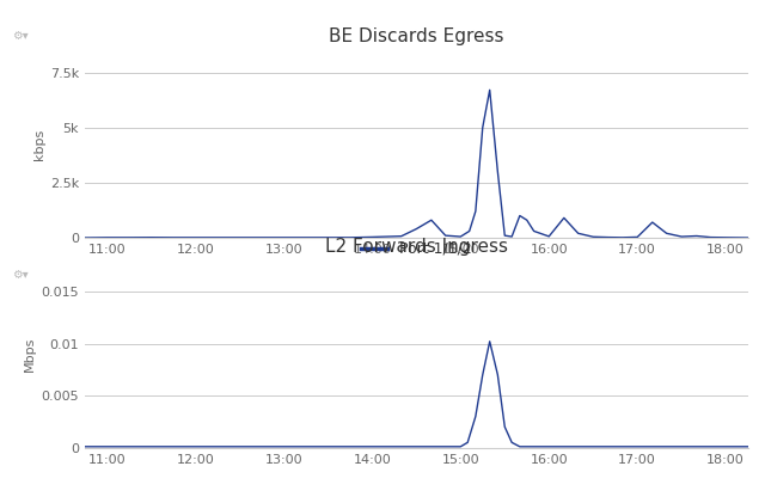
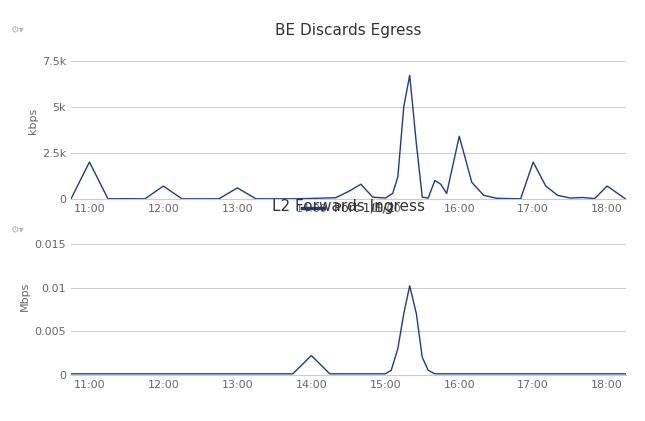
BE Discards Egress/11:00: 0.0k -> 2.0k
BE Discards Egress/12:00: 0.0k -> 0.7k
BE Discards Egress/13:00: 0.0k -> 0.6k
BE Discards Egress/16:00: 0.1k -> 3.4k
BE Discards Egress/17:00: 0.0k -> 2.0k
BE Discards Egress/18:00: 0.0k -> 0.7k
14:00: 0.0001 -> 0.0022
